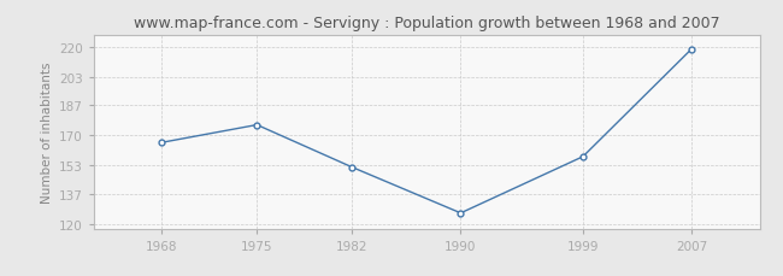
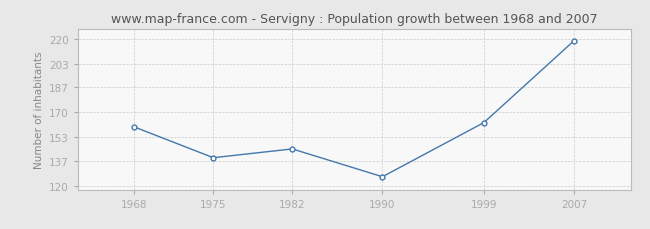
1968: 166 -> 160
1975: 176 -> 139
1982: 152 -> 145
1999: 158 -> 163
